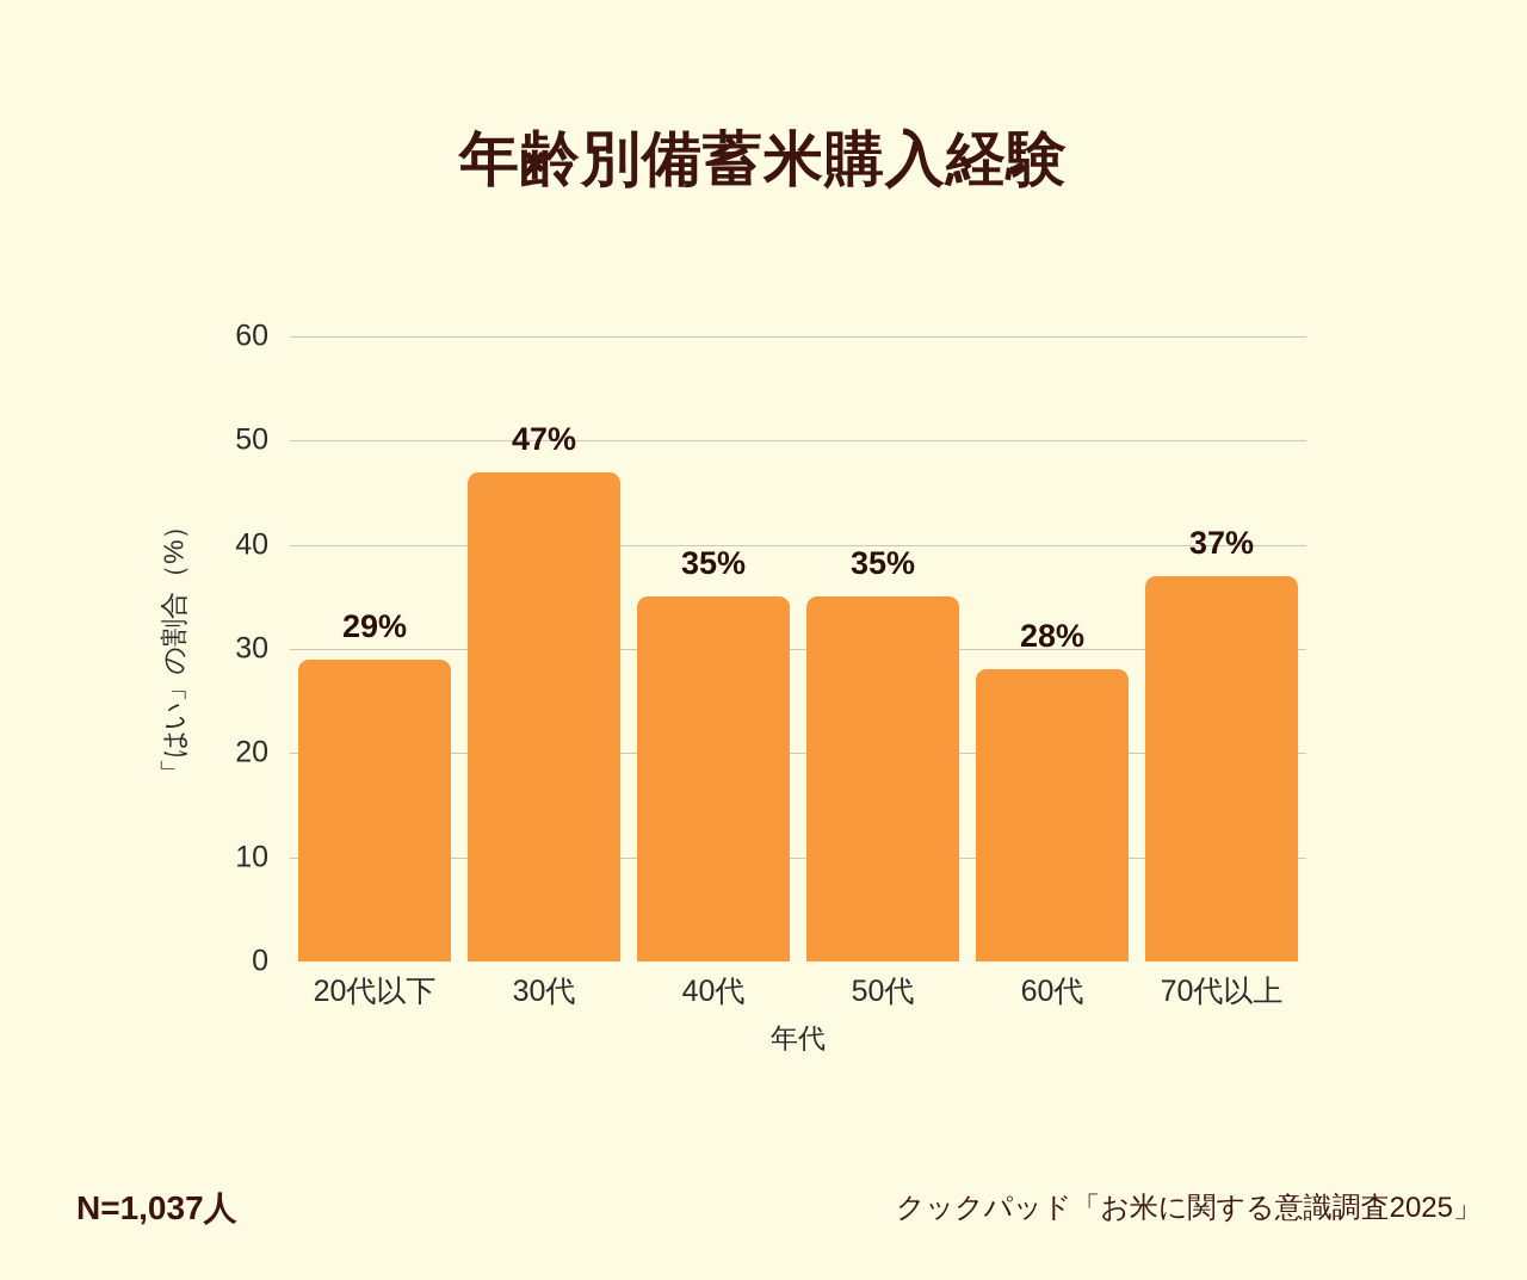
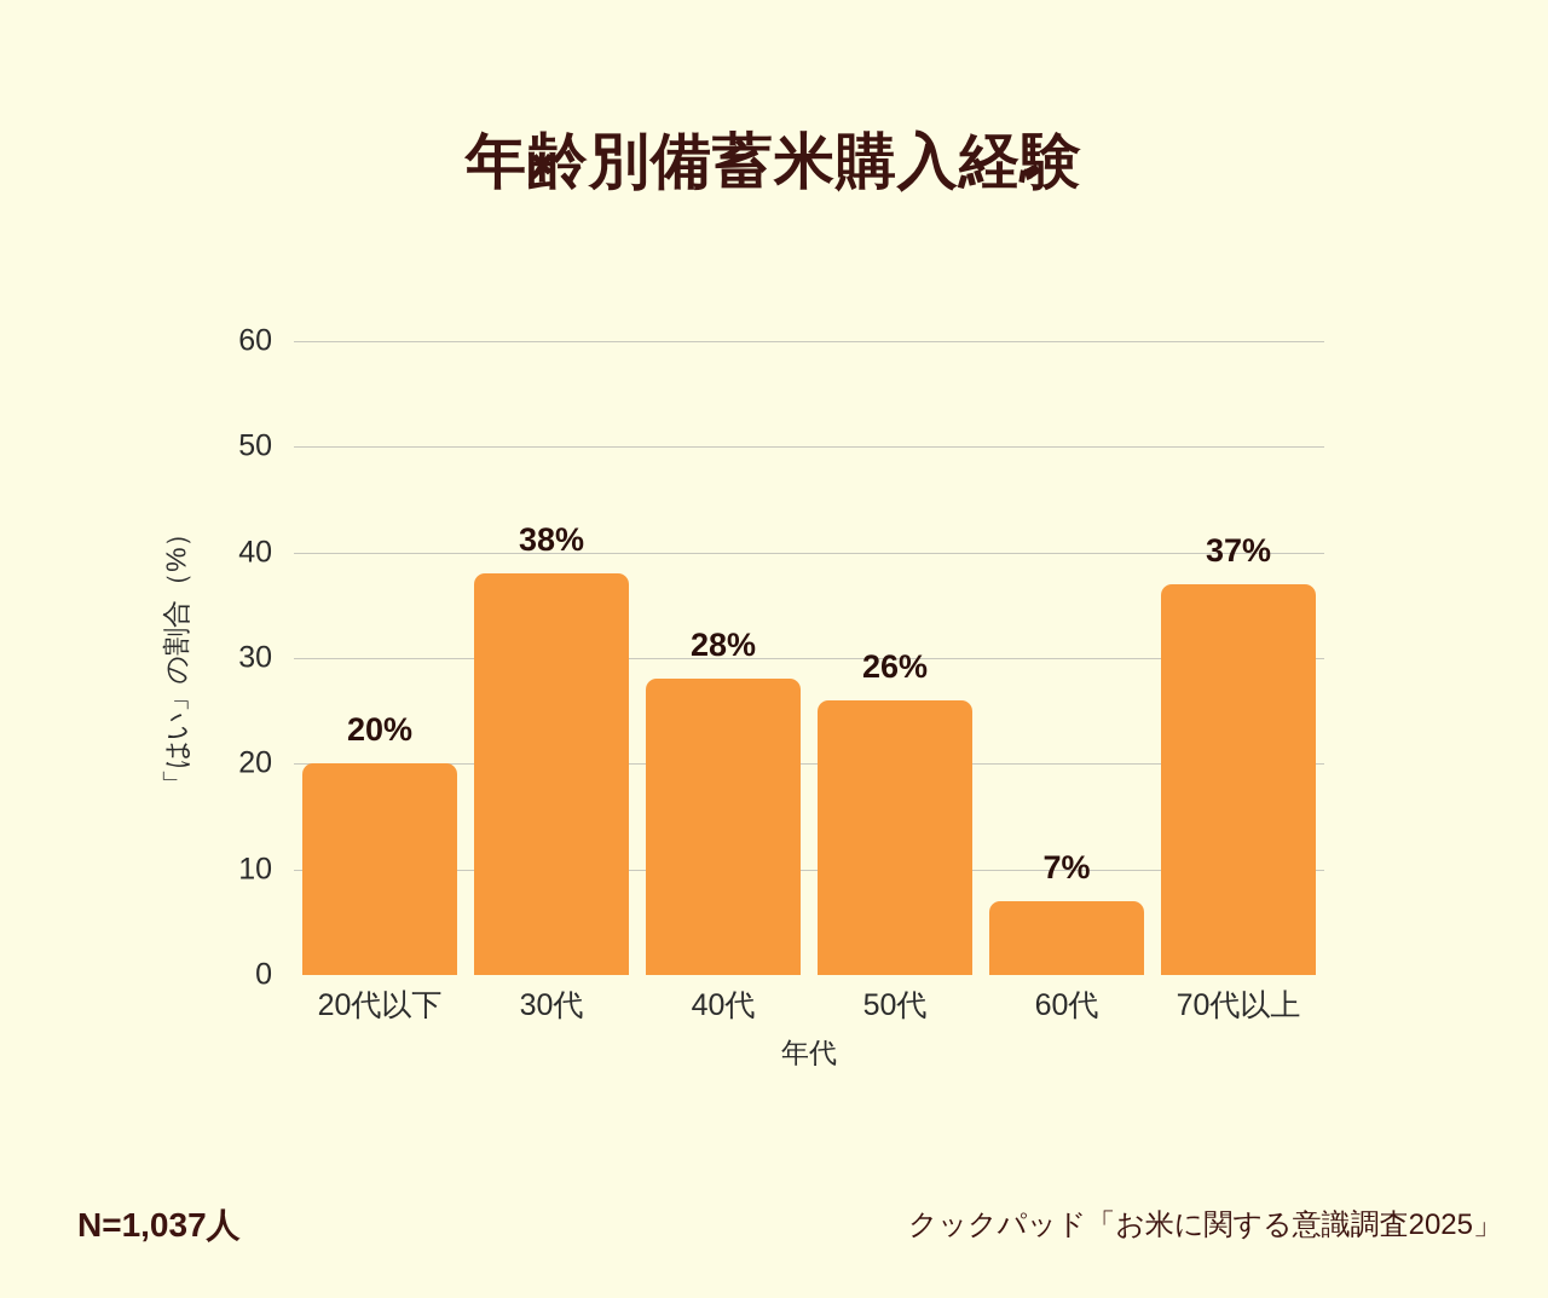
20代以下: 29% -> 20%
30代: 47% -> 38%
40代: 35% -> 28%
50代: 35% -> 26%
60代: 28% -> 7%
